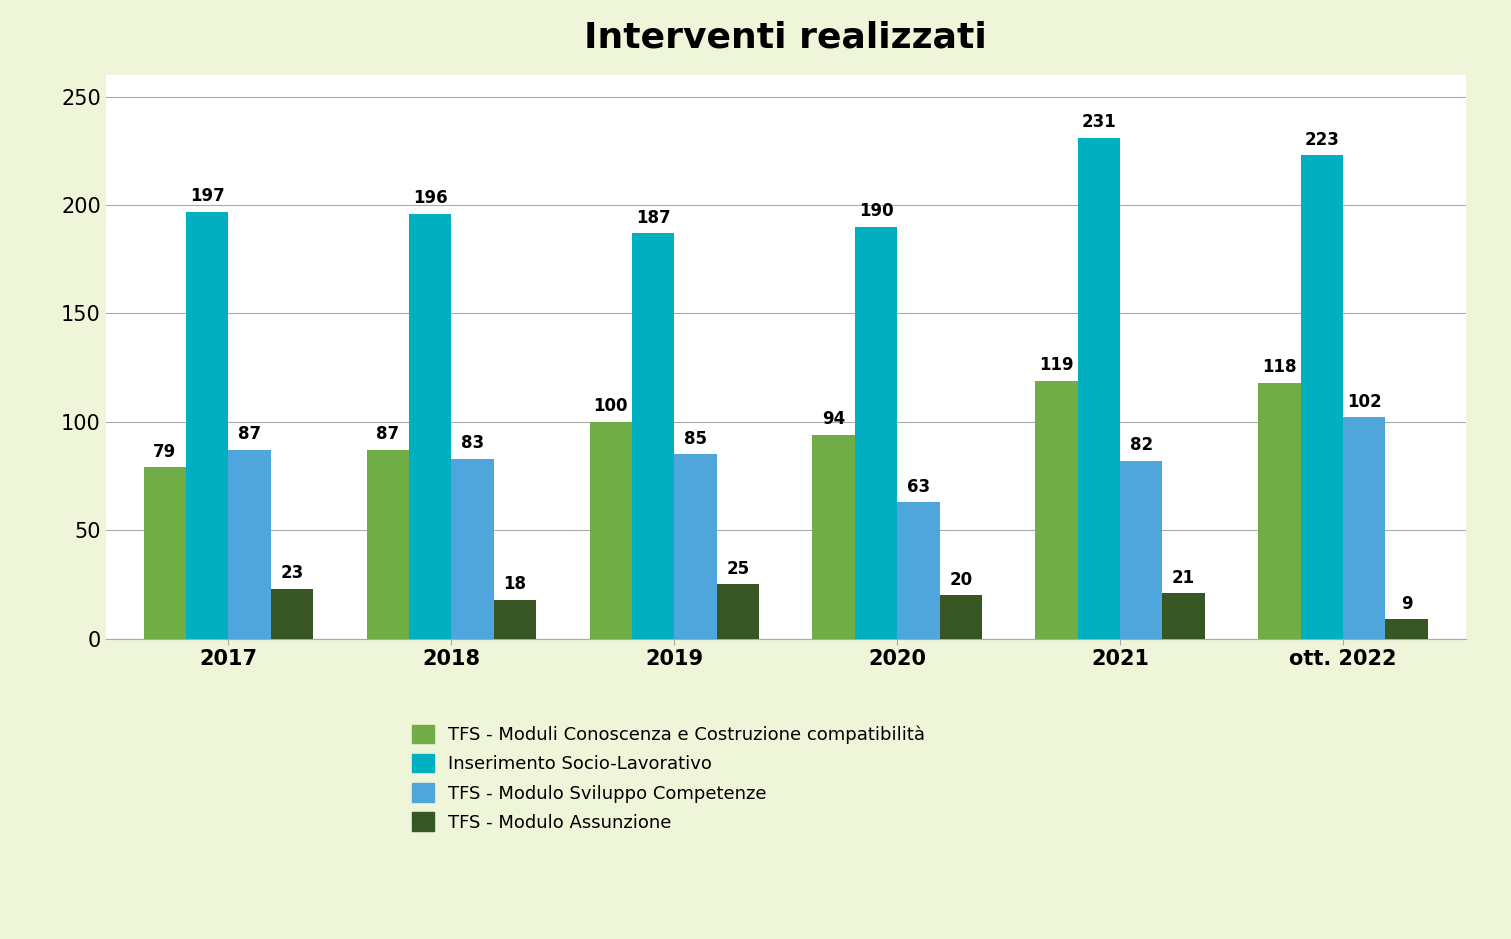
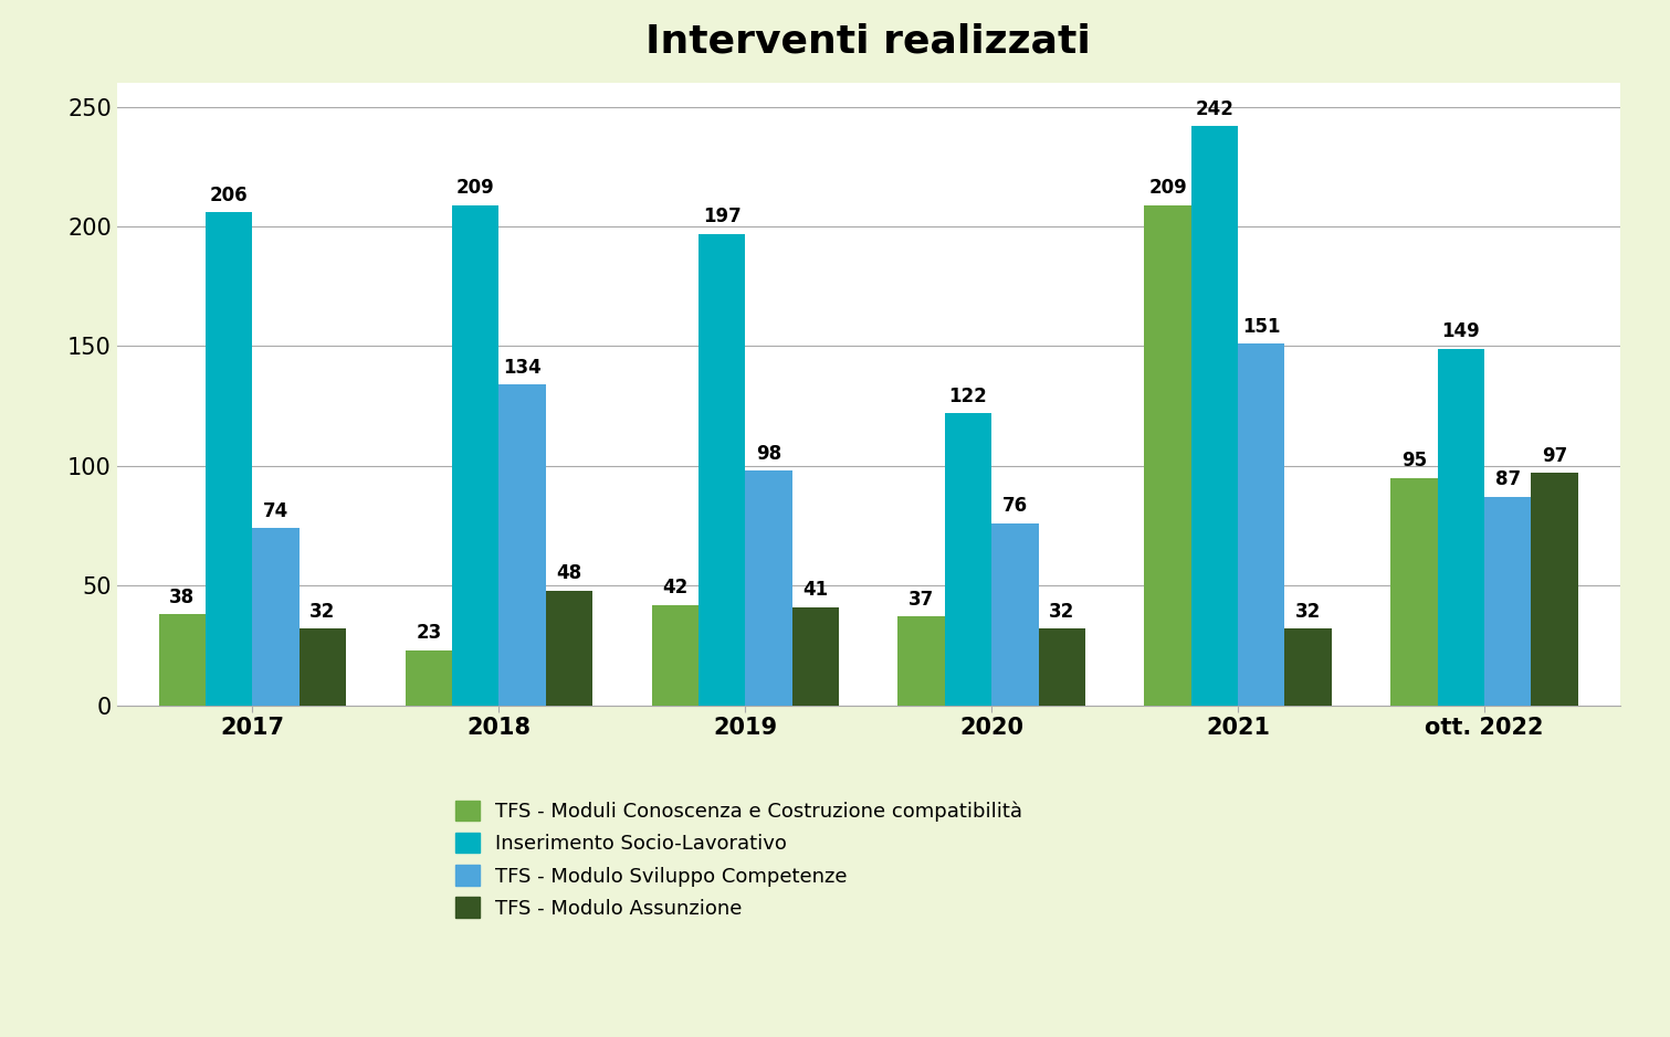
TFS - Moduli Conoscenza e Costruzione compatibilità/2017: 79 -> 38
Inserimento Socio-Lavorativo/2017: 197 -> 206
TFS - Modulo Sviluppo Competenze/2017: 87 -> 74
TFS - Modulo Assunzione/2017: 23 -> 32
TFS - Moduli Conoscenza e Costruzione compatibilità/2018: 87 -> 23
Inserimento Socio-Lavorativo/2018: 196 -> 209
TFS - Modulo Sviluppo Competenze/2018: 83 -> 134
TFS - Modulo Assunzione/2018: 18 -> 48
TFS - Moduli Conoscenza e Costruzione compatibilità/2019: 100 -> 42
Inserimento Socio-Lavorativo/2019: 187 -> 197
TFS - Modulo Sviluppo Competenze/2019: 85 -> 98
TFS - Modulo Assunzione/2019: 25 -> 41
TFS - Moduli Conoscenza e Costruzione compatibilità/2020: 94 -> 37
Inserimento Socio-Lavorativo/2020: 190 -> 122
TFS - Modulo Sviluppo Competenze/2020: 63 -> 76
TFS - Modulo Assunzione/2020: 20 -> 32
TFS - Moduli Conoscenza e Costruzione compatibilità/2021: 119 -> 209
Inserimento Socio-Lavorativo/2021: 231 -> 242
TFS - Modulo Sviluppo Competenze/2021: 82 -> 151
TFS - Modulo Assunzione/2021: 21 -> 32
TFS - Moduli Conoscenza e Costruzione compatibilità/ott. 2022: 118 -> 95
Inserimento Socio-Lavorativo/ott. 2022: 223 -> 149
TFS - Modulo Sviluppo Competenze/ott. 2022: 102 -> 87
TFS - Modulo Assunzione/ott. 2022: 9 -> 97
